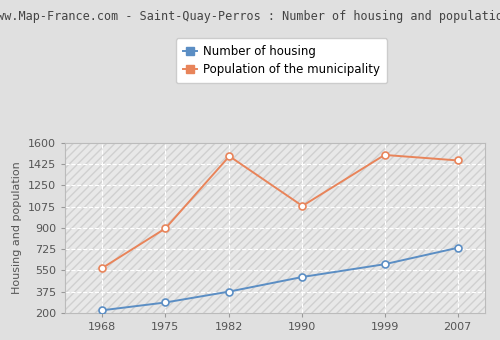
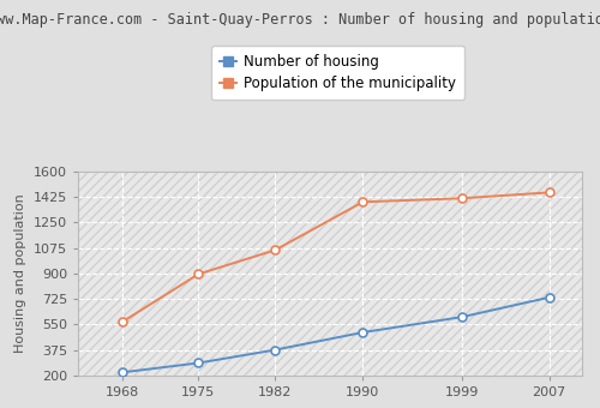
Population of the municipality/1982: 1490 -> 1060
Population of the municipality/1990: 1080 -> 1390
Population of the municipality/1999: 1500 -> 1420
